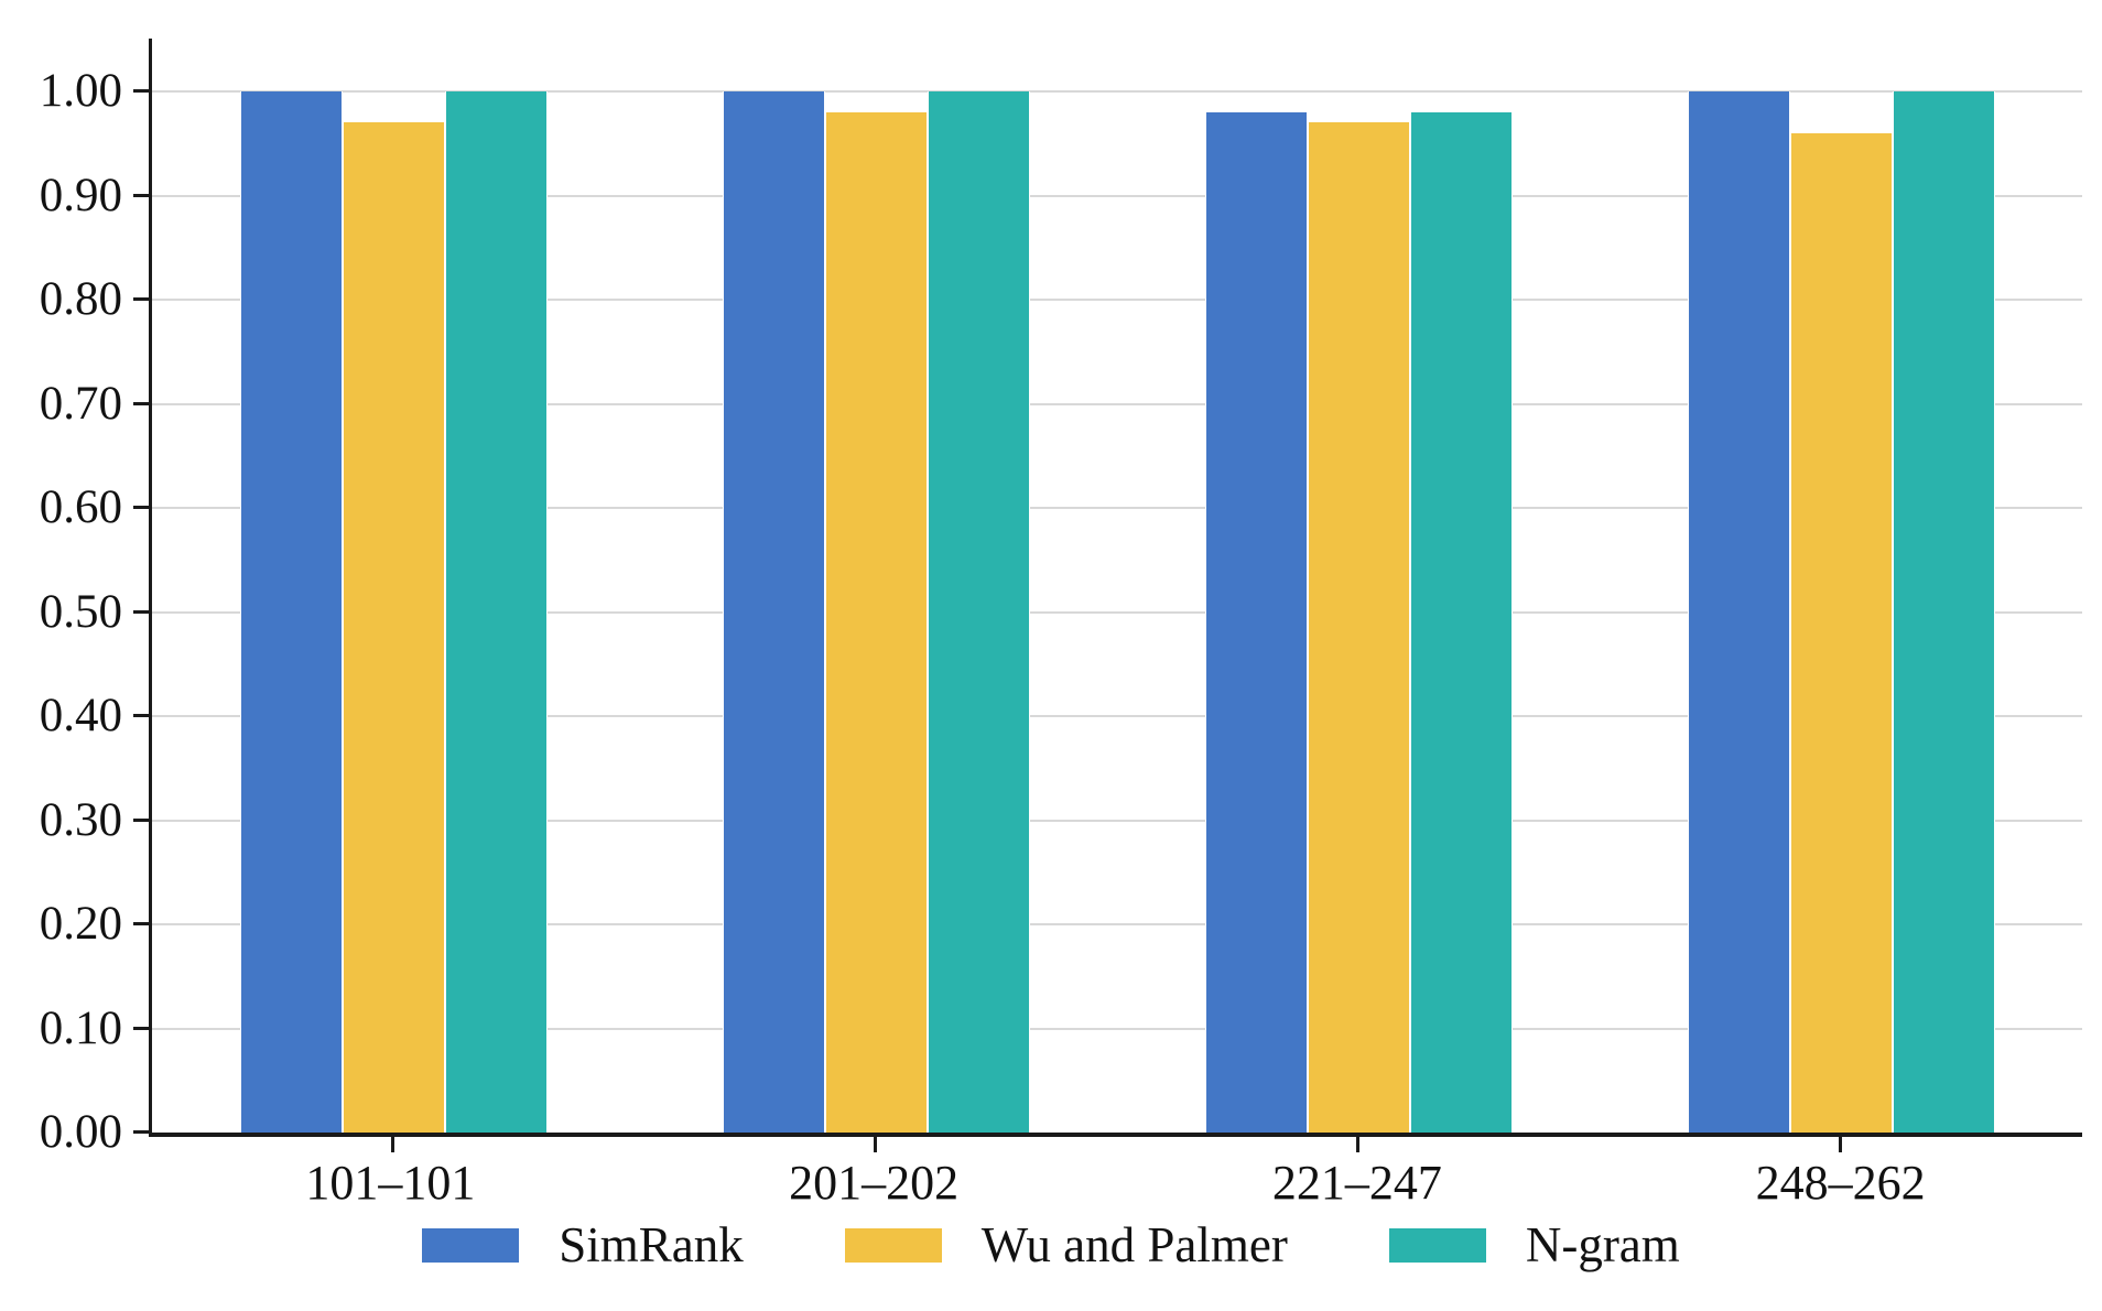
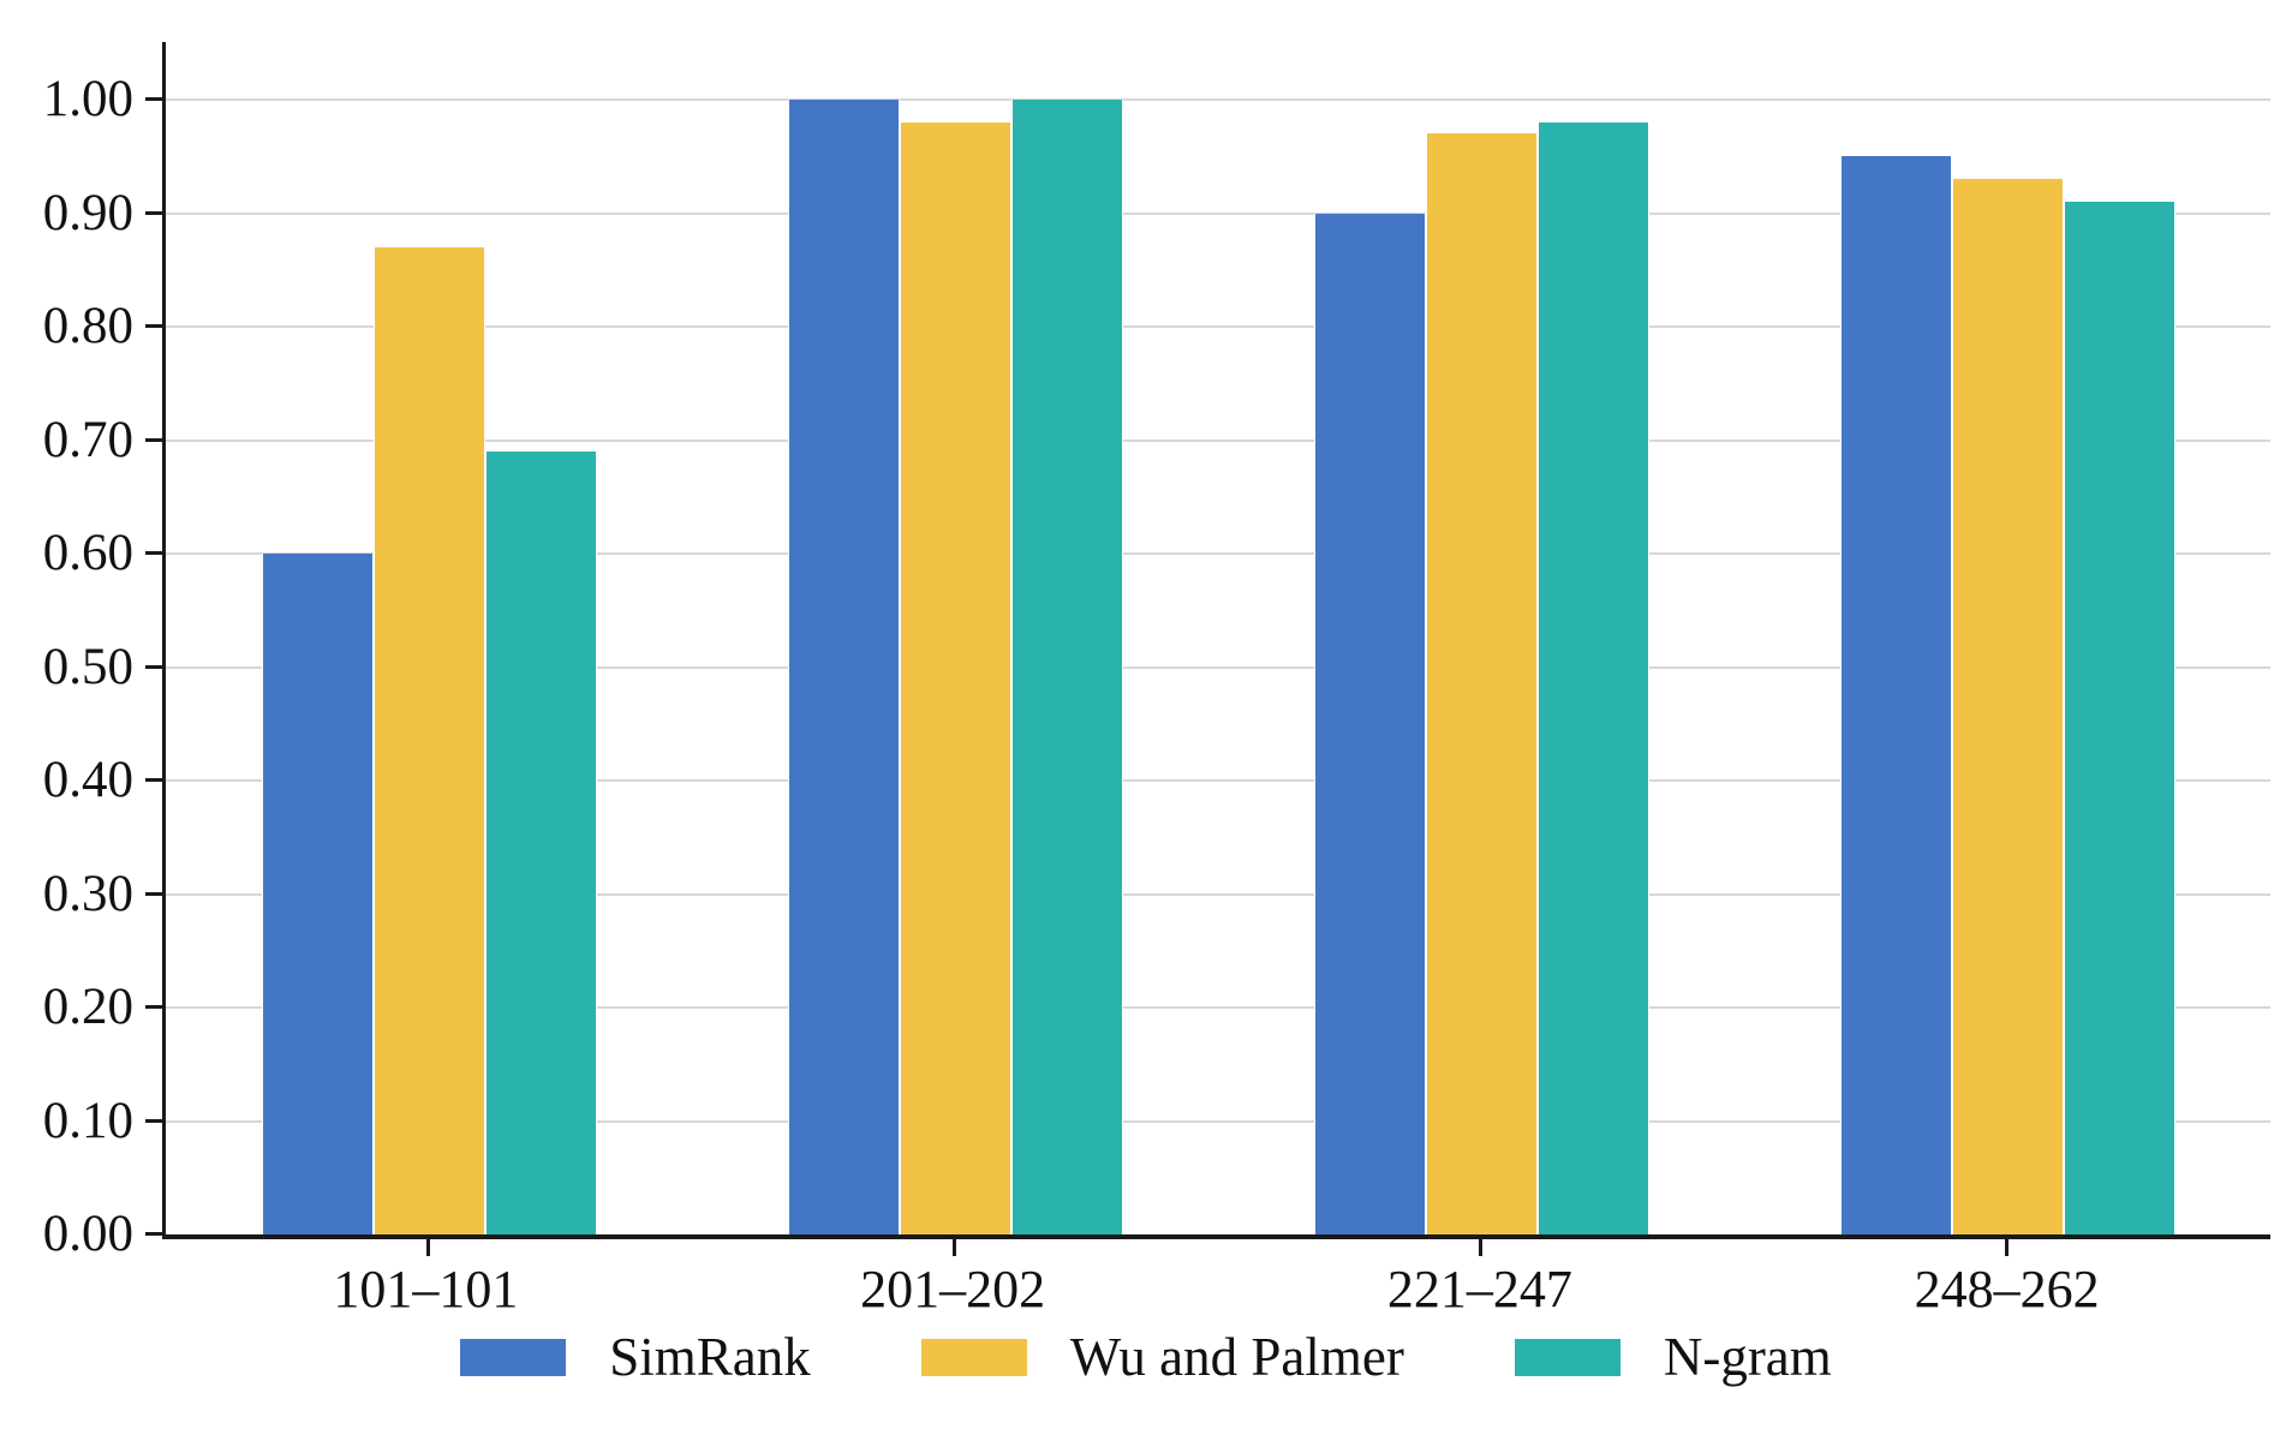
SimRank/101–101: 1.00 -> 0.60
Wu and Palmer/101–101: 0.97 -> 0.87
N-gram/101–101: 1.00 -> 0.69
SimRank/221–247: 0.98 -> 0.90
SimRank/248–262: 1.00 -> 0.95
Wu and Palmer/248–262: 0.96 -> 0.93
N-gram/248–262: 1.00 -> 0.91
